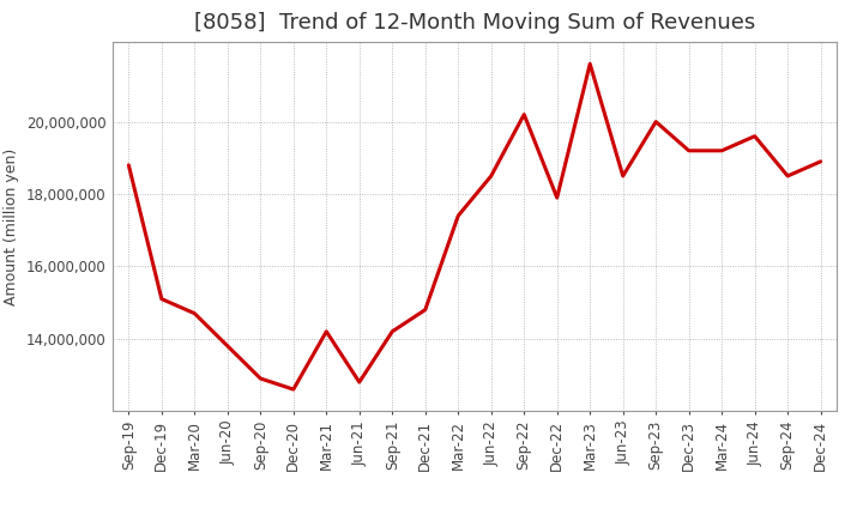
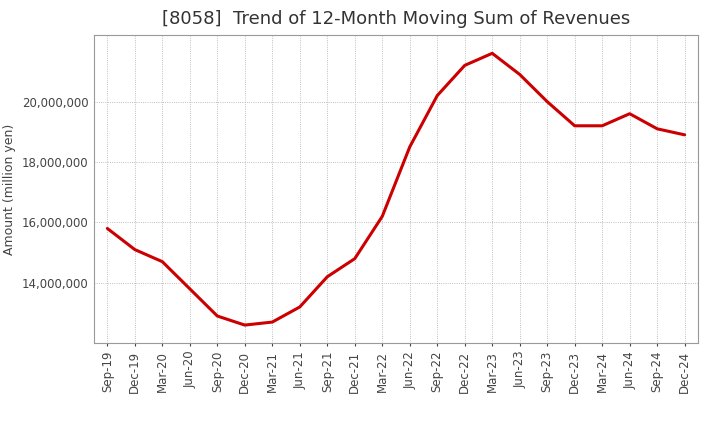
Sep-19: 18,800,000 -> 15,800,000
Mar-21: 14,200,000 -> 12,700,000
Jun-21: 12,800,000 -> 13,200,000
Mar-22: 17,400,000 -> 16,200,000
Dec-22: 17,900,000 -> 21,200,000
Jun-23: 18,500,000 -> 20,900,000
Sep-24: 18,500,000 -> 19,100,000
